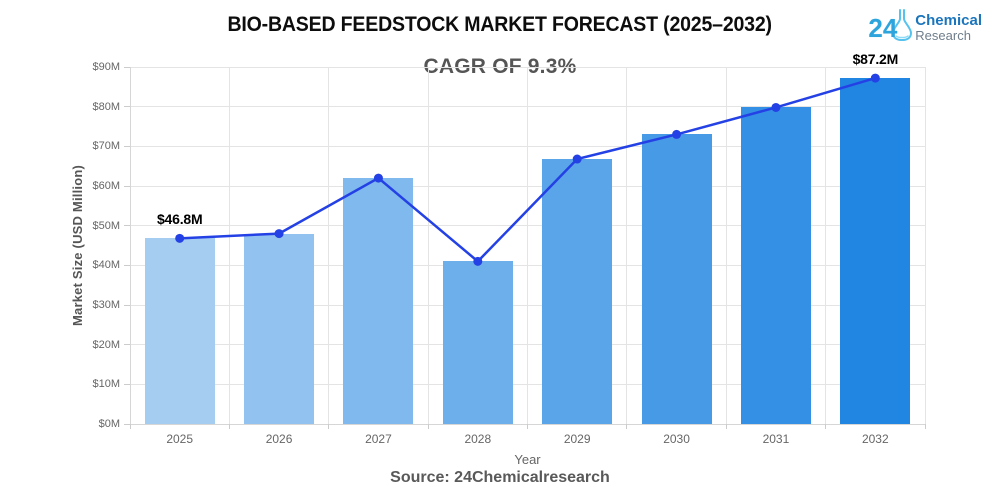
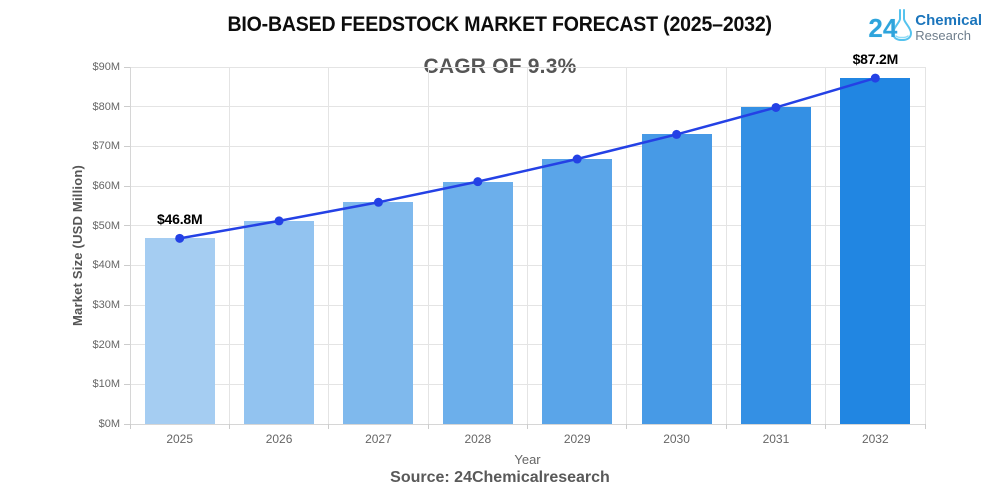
2026: $48M -> $51M
2027: $62M -> $56M
2028: $41M -> $61M
